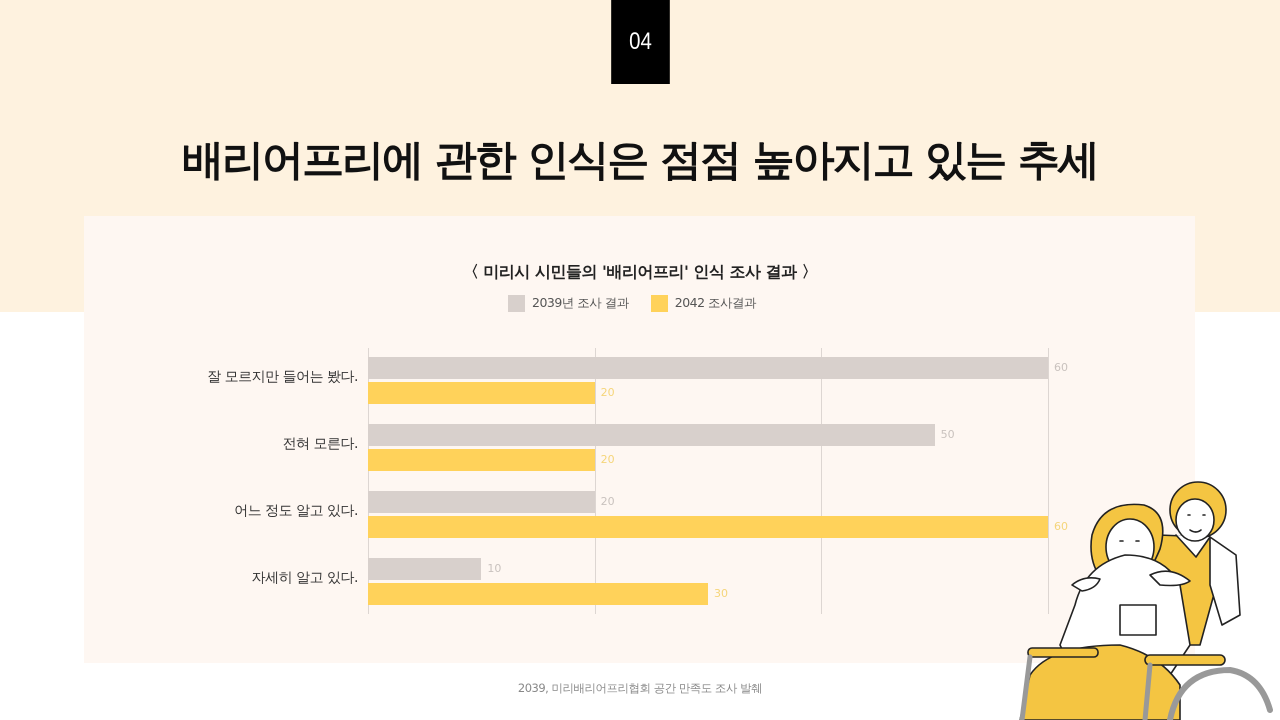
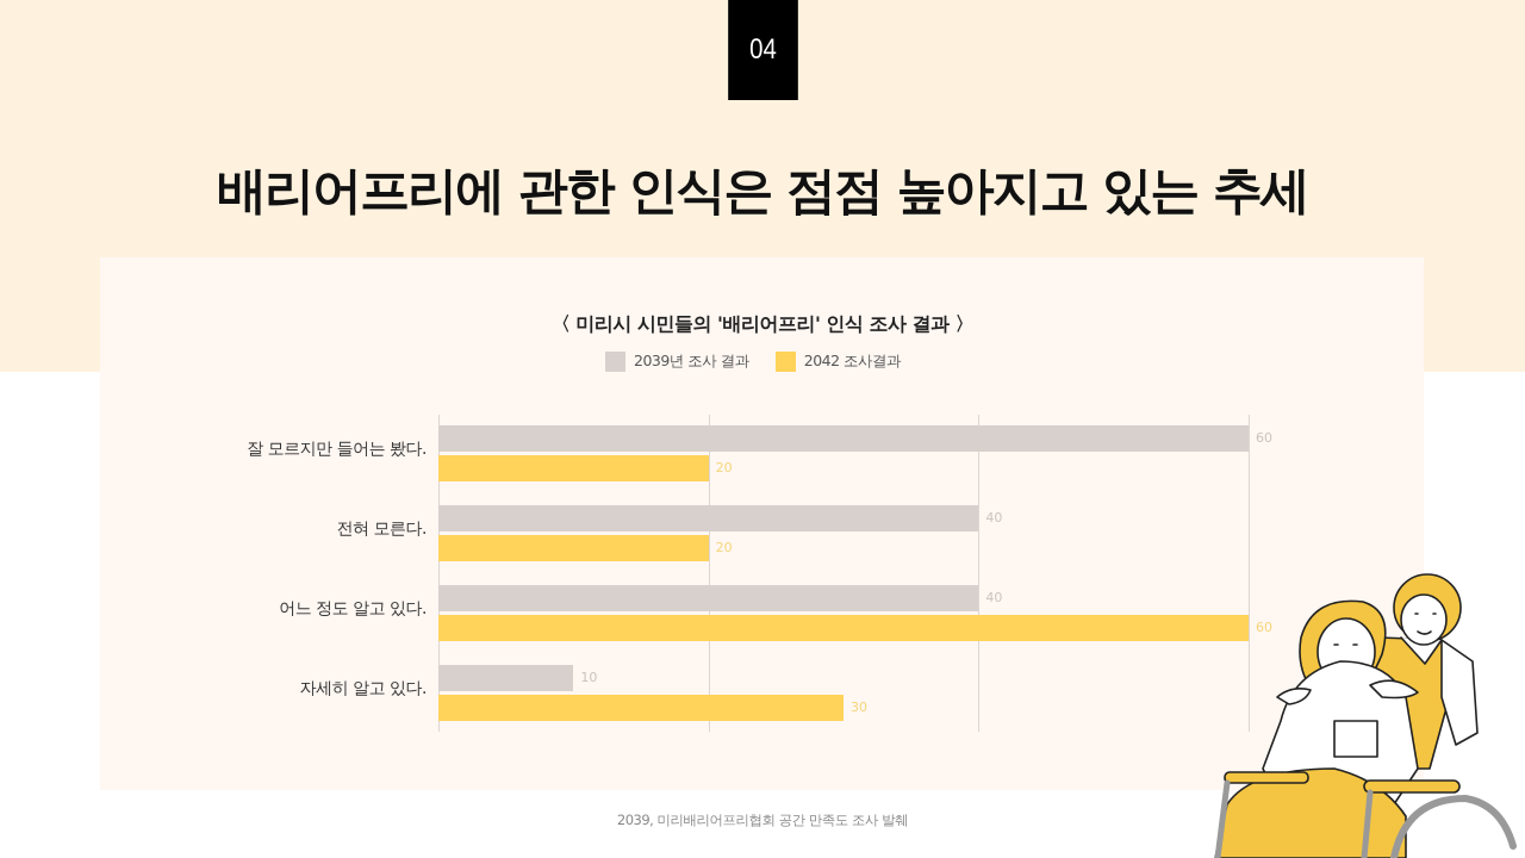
2039년 조사 결과/전혀 모른다.: 50 -> 40
2039년 조사 결과/어느 정도 알고 있다.: 20 -> 40
